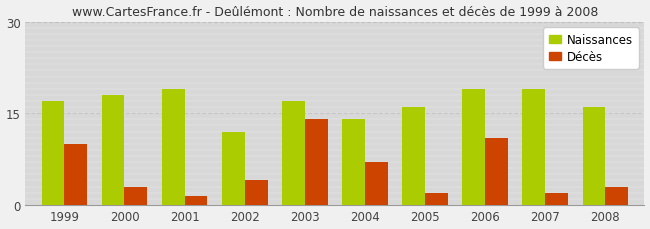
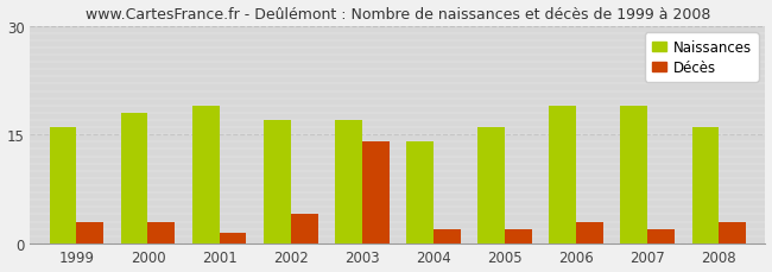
Naissances/1999: 17 -> 16
Décès/1999: 10.0 -> 3.0
Naissances/2002: 12 -> 17
Décès/2004: 7.0 -> 2.0
Décès/2006: 11.0 -> 3.0
